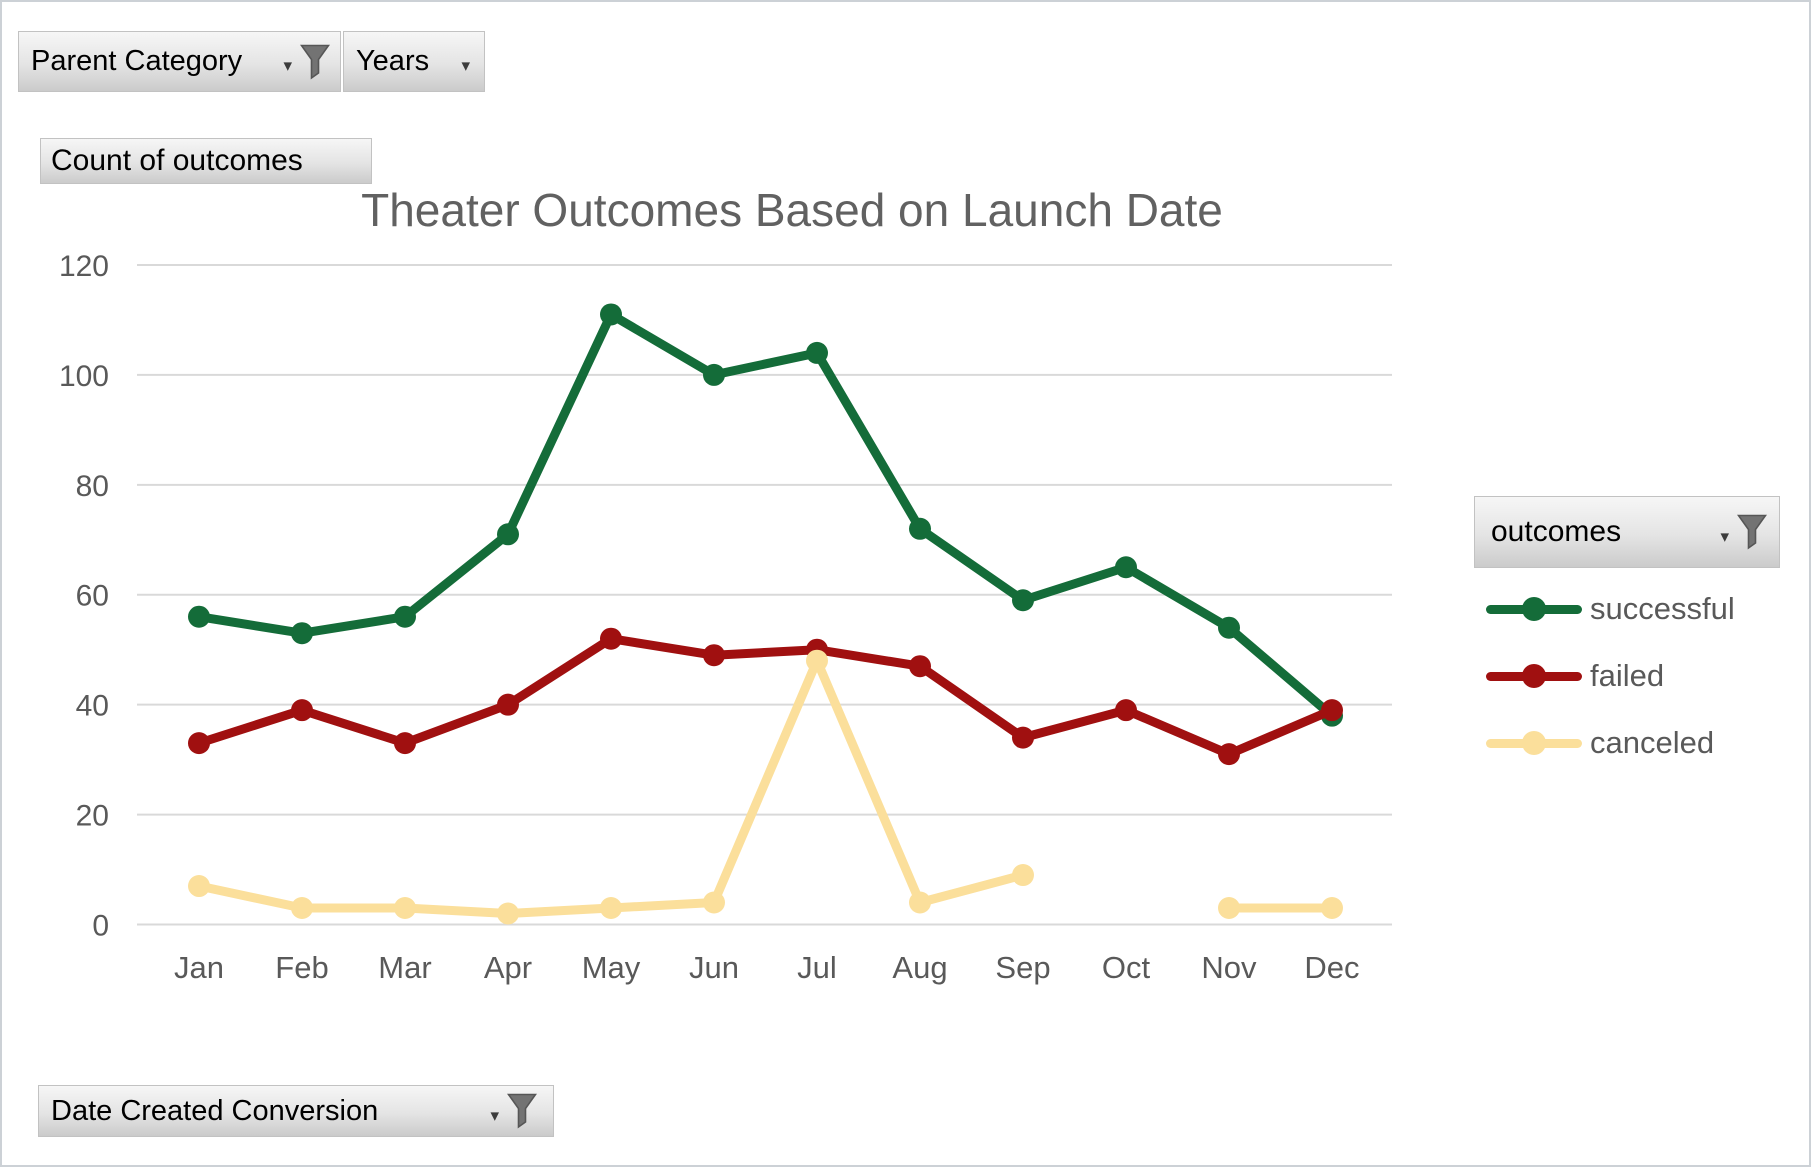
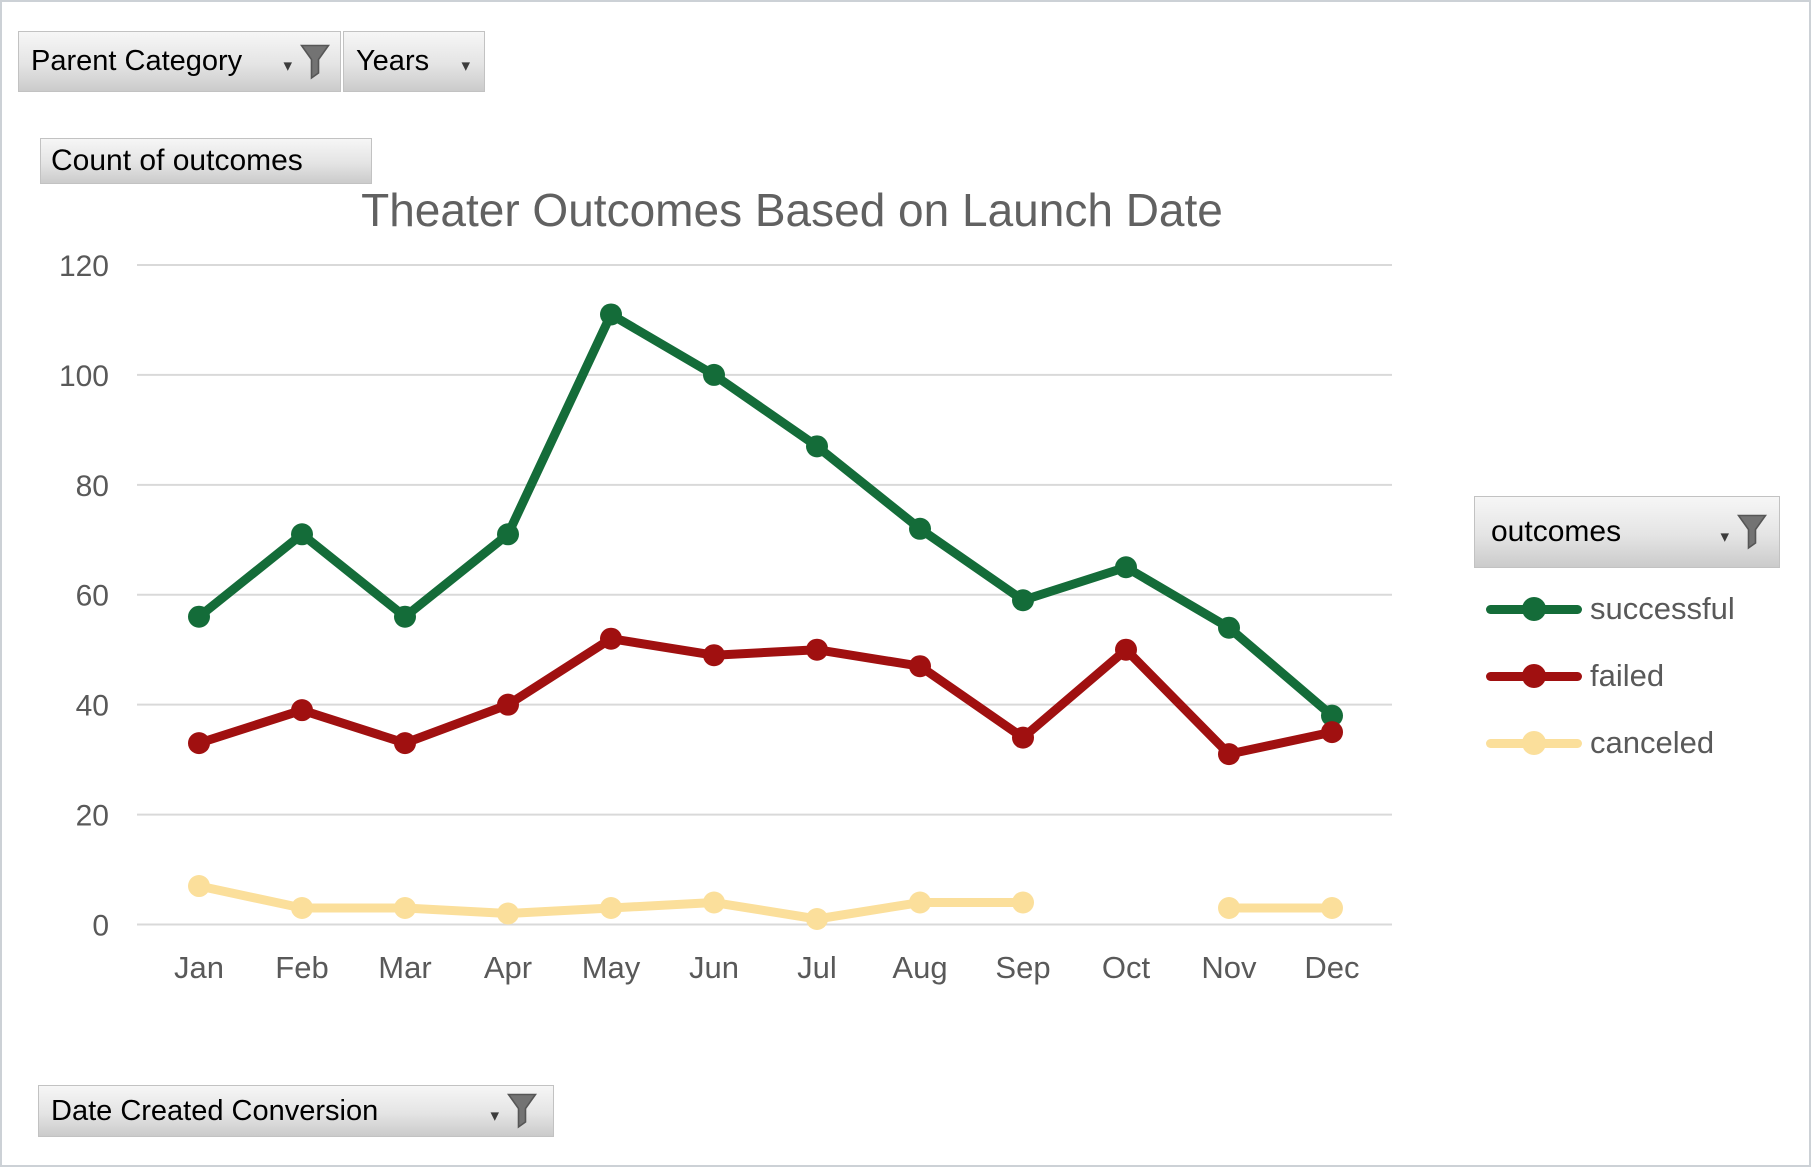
successful/Feb: 53 -> 71
successful/Jul: 104 -> 87
canceled/Jul: 48 -> 1
canceled/Sep: 9 -> 4
failed/Oct: 39 -> 50
failed/Dec: 39 -> 35
